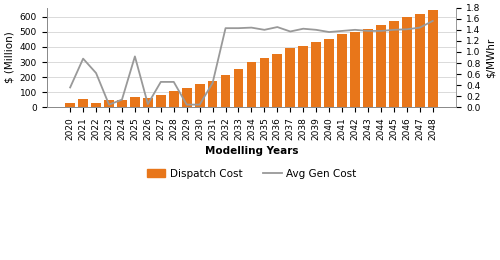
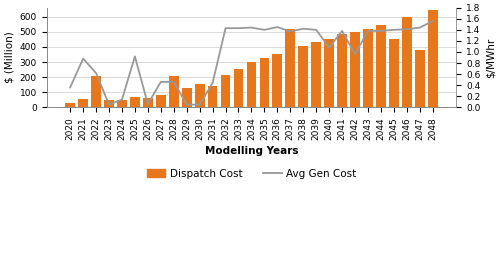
Dispatch Cost/2022: 30 -> 210
Dispatch Cost/2028: 110 -> 210
Dispatch Cost/2031: 180 -> 140
Dispatch Cost/2037: 390 -> 520
Avg Gen Cost/2040: 1.36 -> 1.08
Avg Gen Cost/2042: 1.40 -> 0.96
Dispatch Cost/2045: 570 -> 450
Dispatch Cost/2047: 620 -> 380
